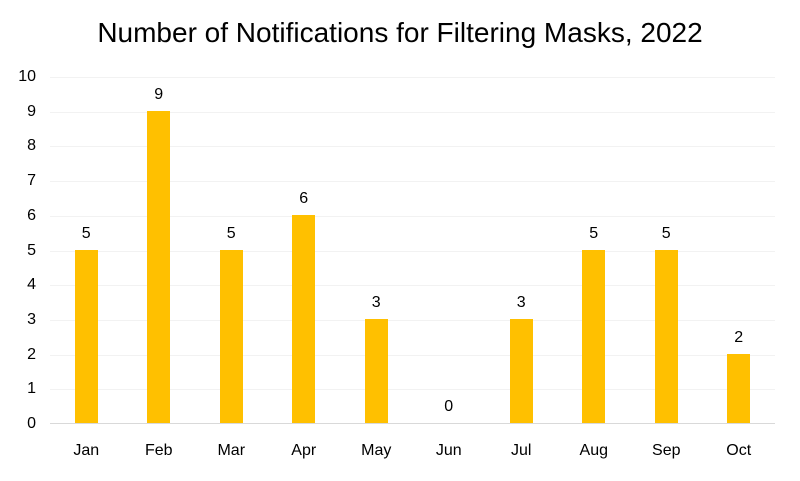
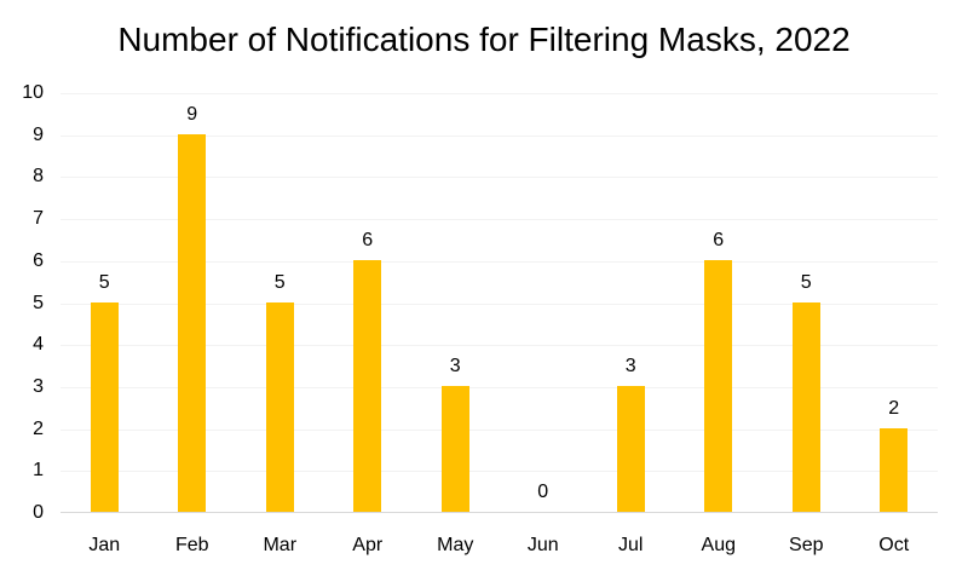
Aug: 5 -> 6
